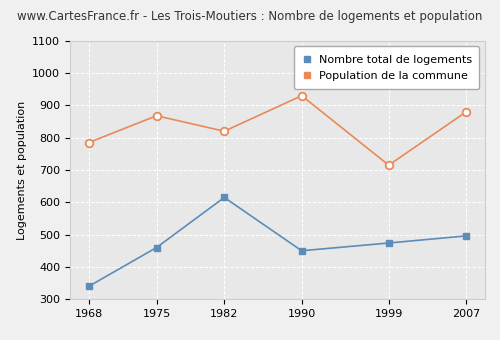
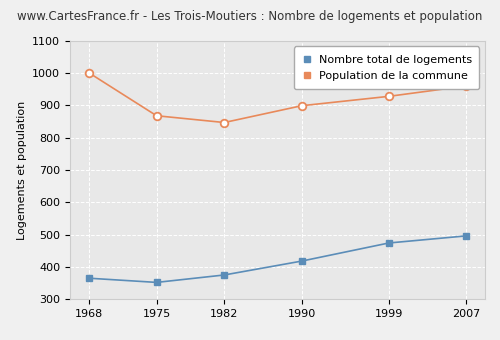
Nombre total de logements/1968: 340 -> 365
Population de la commune/1968: 785 -> 1001
Nombre total de logements/1975: 460 -> 352
Nombre total de logements/1982: 615 -> 375
Population de la commune/1982: 820 -> 847
Nombre total de logements/1990: 450 -> 418
Population de la commune/1990: 930 -> 899
Population de la commune/1999: 715 -> 928
Population de la commune/2007: 880 -> 960
